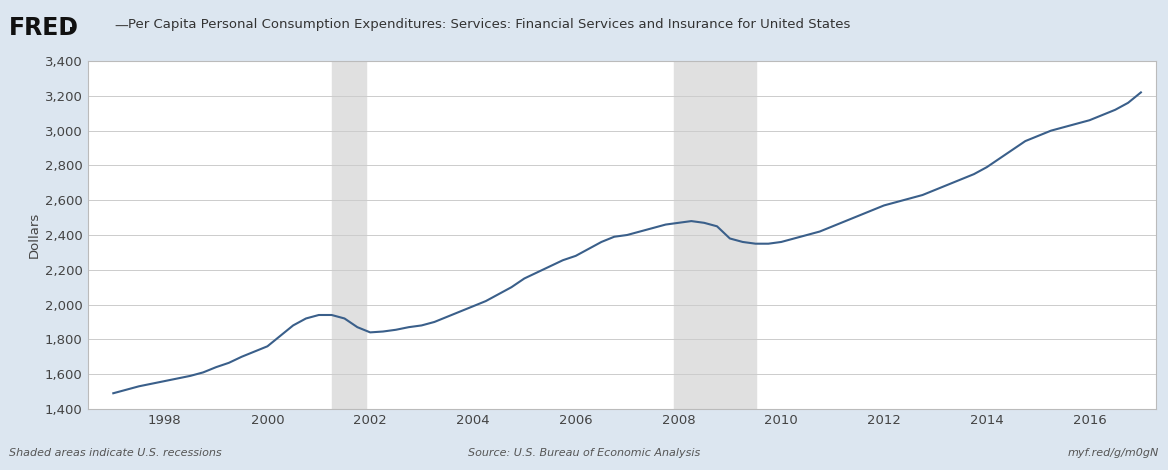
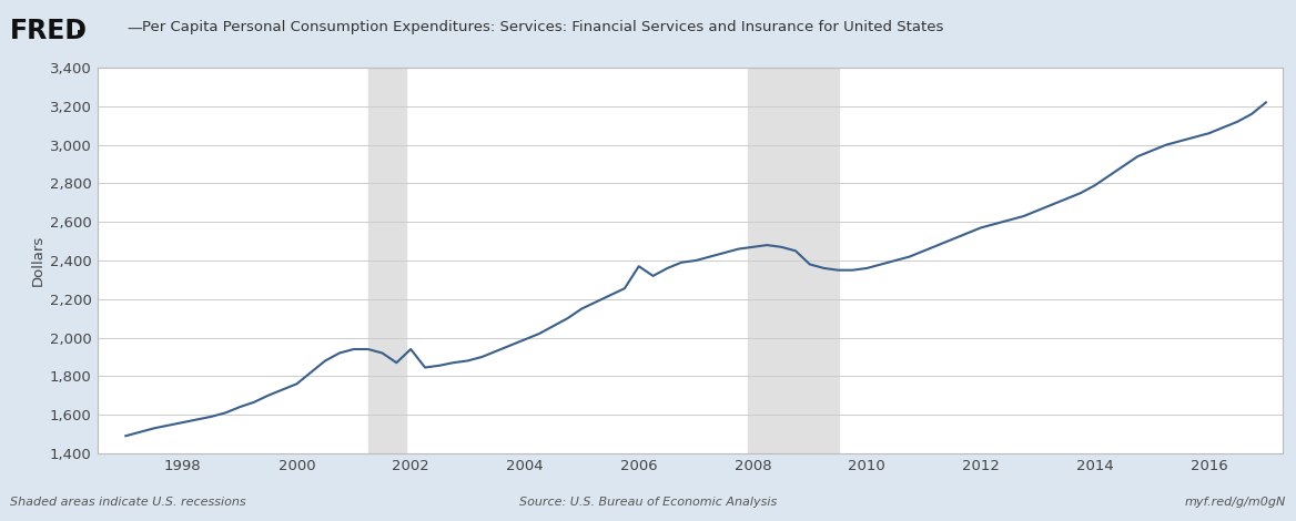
2002: 1,840 -> 1,940
2006: 2,280 -> 2,370
